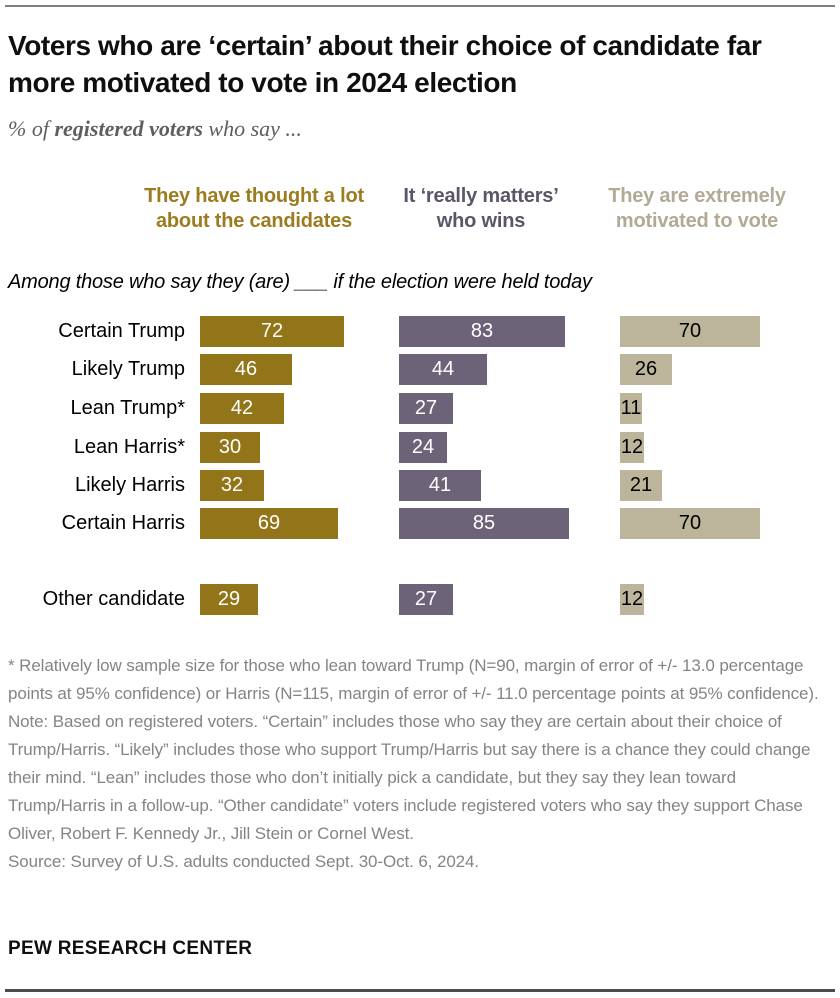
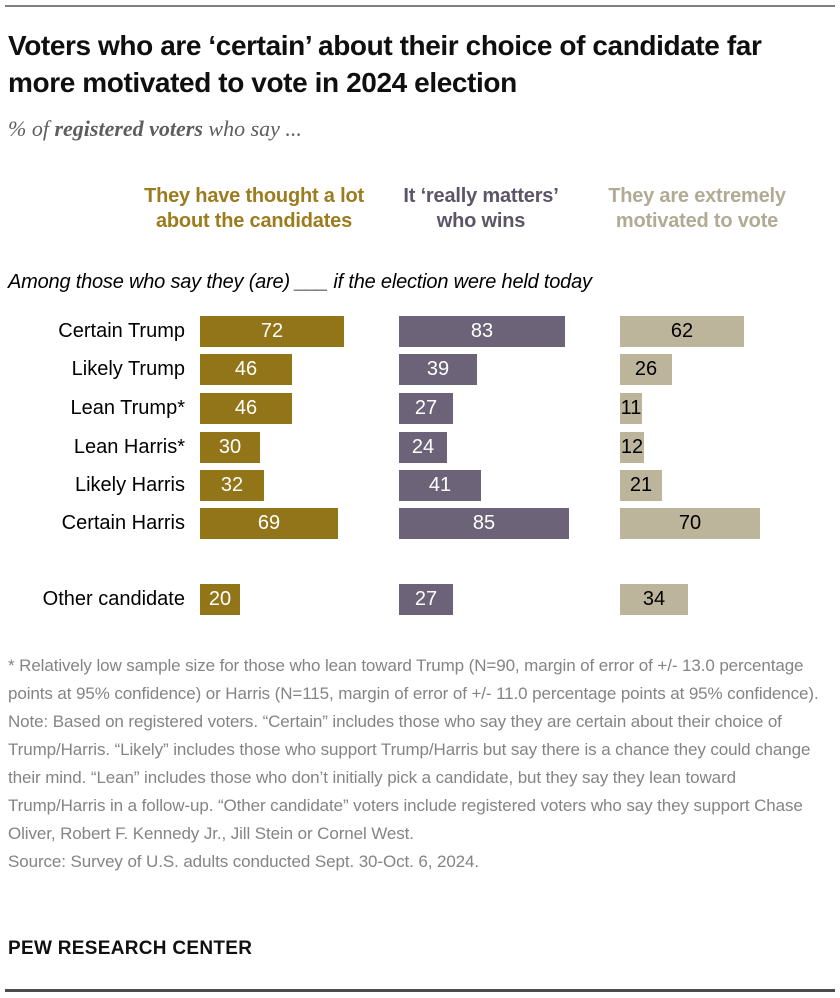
They are extremely motivated to vote/Certain Trump: 70 -> 62
It ‘really matters’ who wins/Likely Trump: 44 -> 39
They have thought a lot about the candidates/Lean Trump*: 42 -> 46
They have thought a lot about the candidates/Other candidate: 29 -> 20
They are extremely motivated to vote/Other candidate: 12 -> 34
